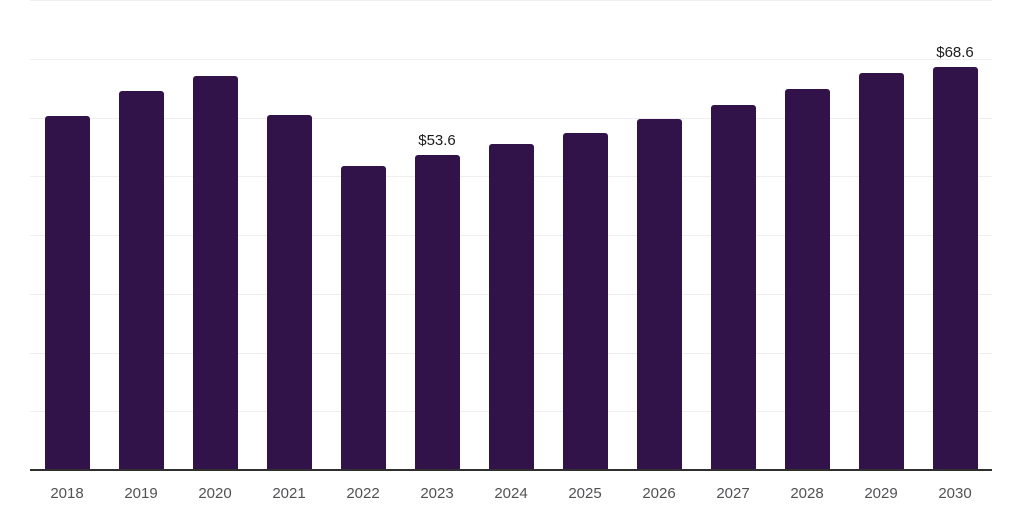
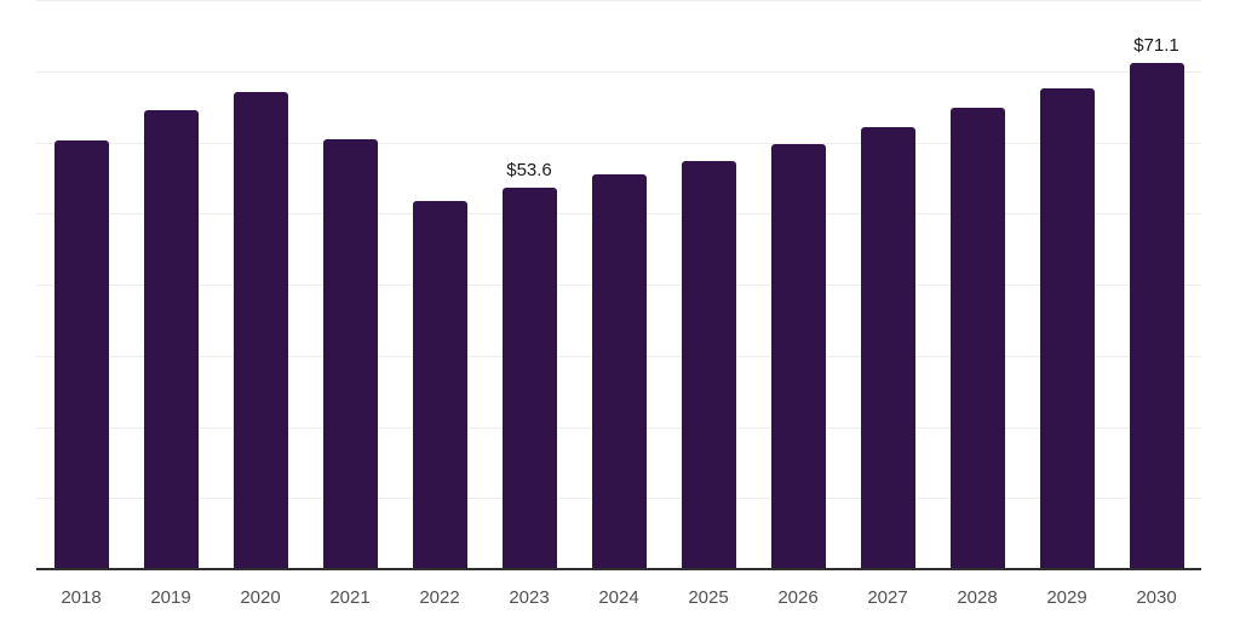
2030: $68.6 -> $71.1
